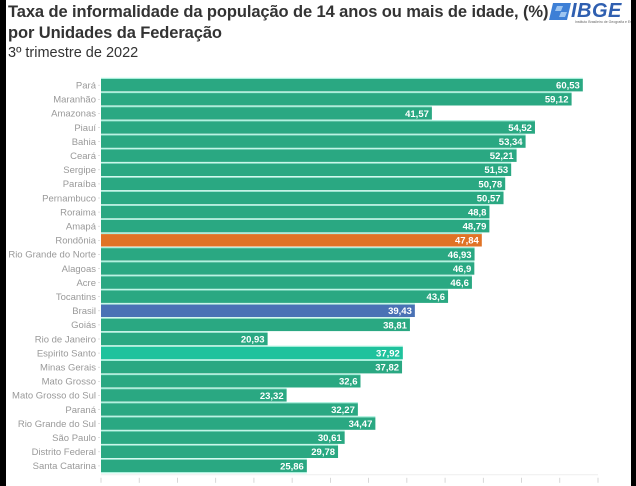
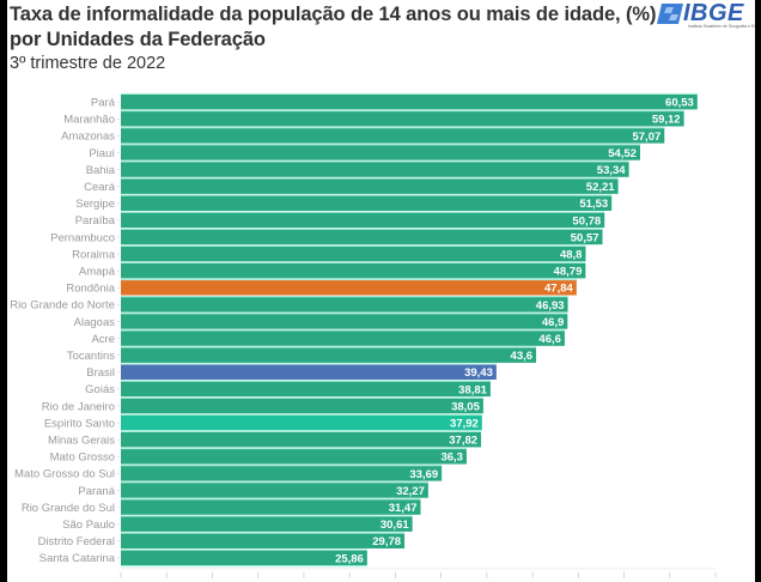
Amazonas: 41,57 -> 57,07
Rio de Janeiro: 20,93 -> 38,05
Mato Grosso: 32,6 -> 36,3
Mato Grosso do Sul: 23,32 -> 33,69
Rio Grande do Sul: 34,47 -> 31,47
